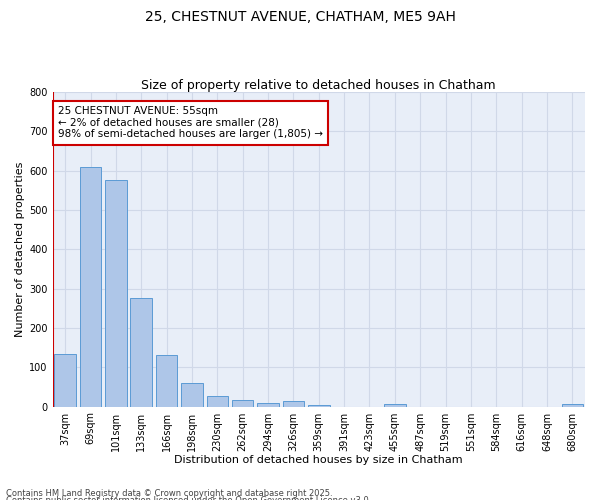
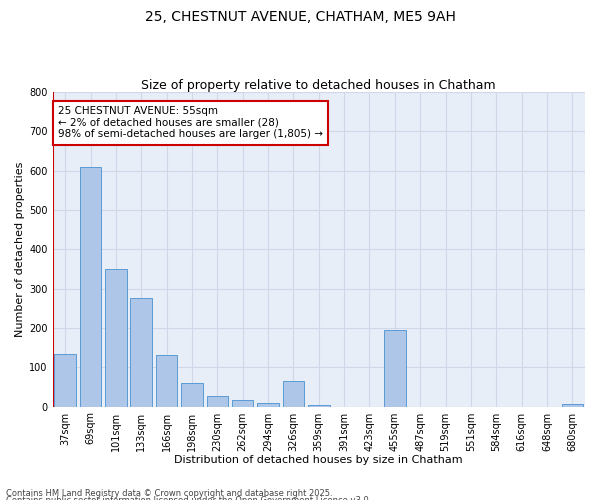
101sqm: 575 -> 350
326sqm: 13 -> 65
455sqm: 6 -> 195
